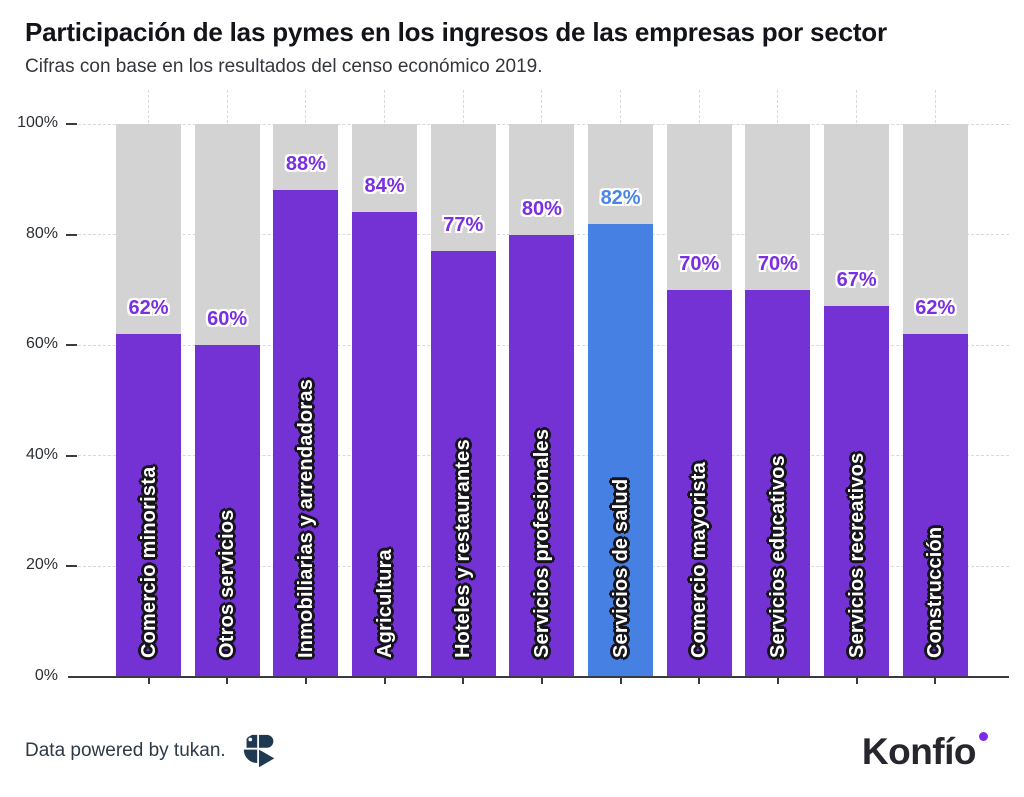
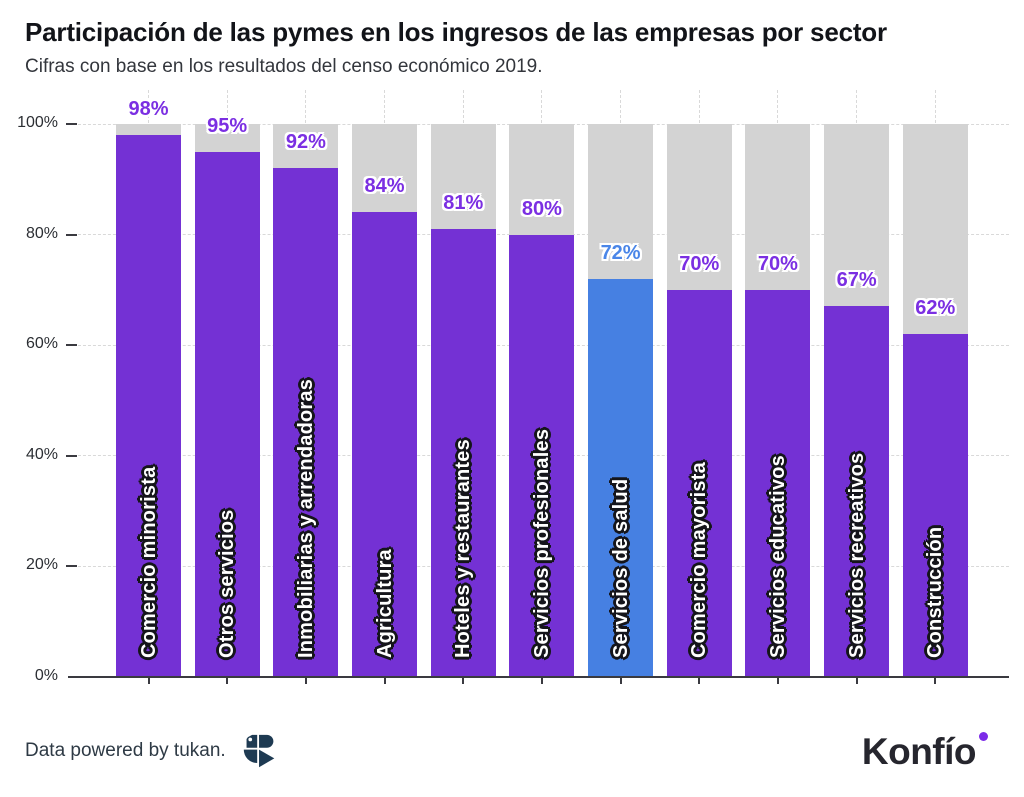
Comercio minorista: 62% -> 98%
Otros servicios: 60% -> 95%
Inmobiliarias y arrendadoras: 88% -> 92%
Hoteles y restaurantes: 77% -> 81%
Servicios de salud: 82% -> 72%
